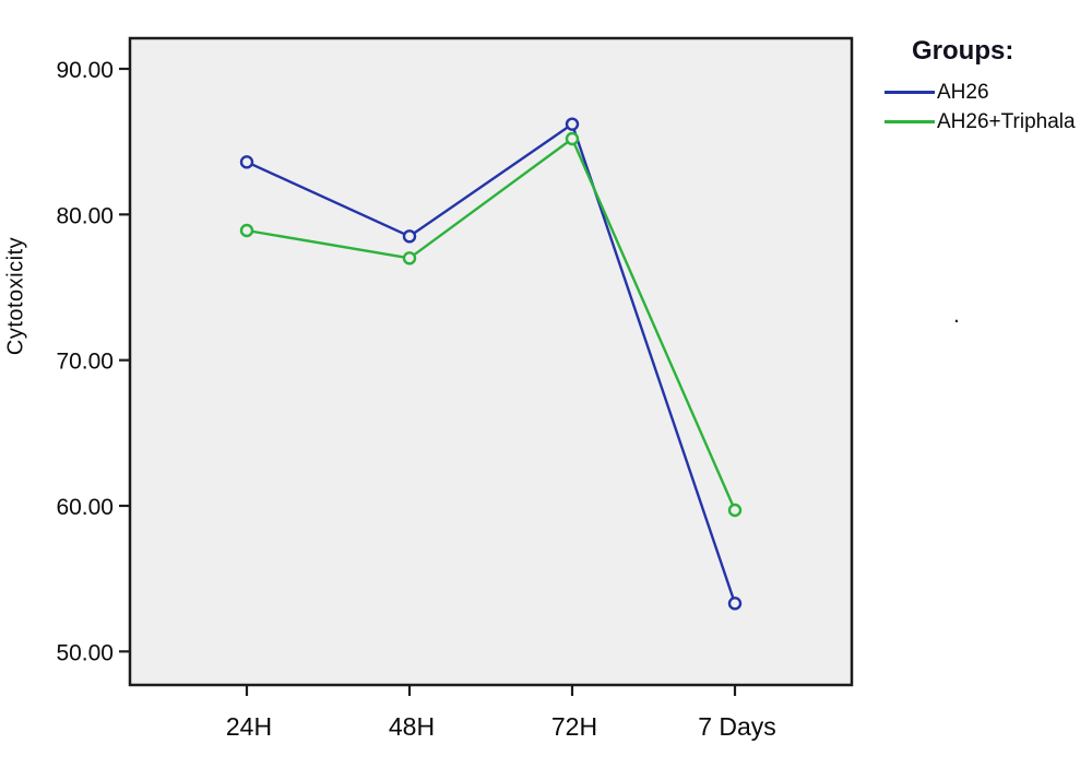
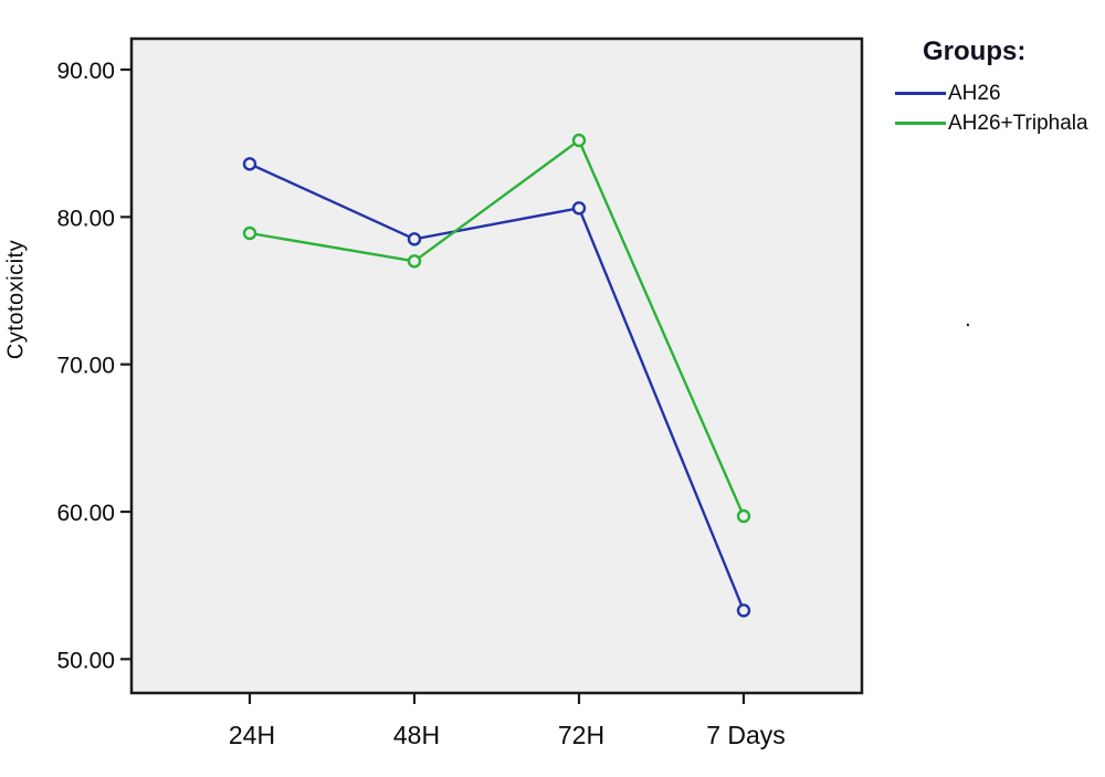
AH26/72H: 86.2 -> 80.6
